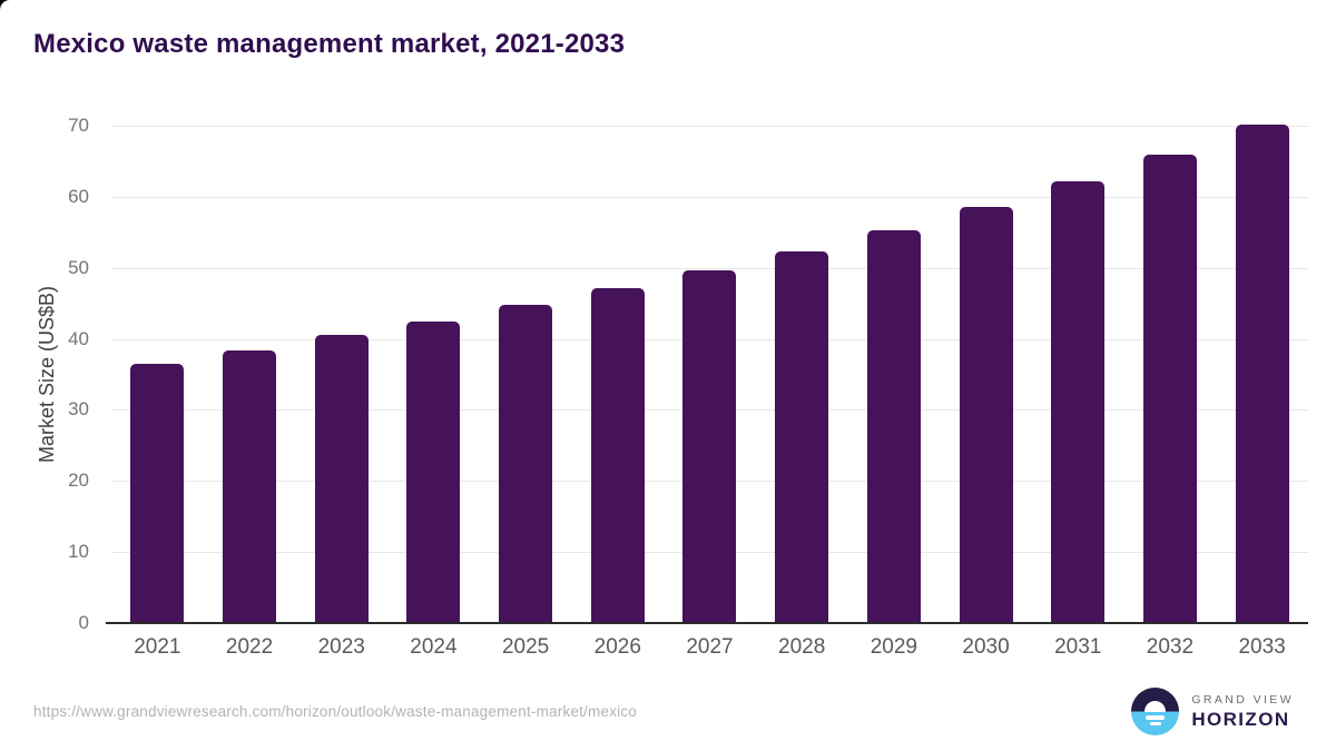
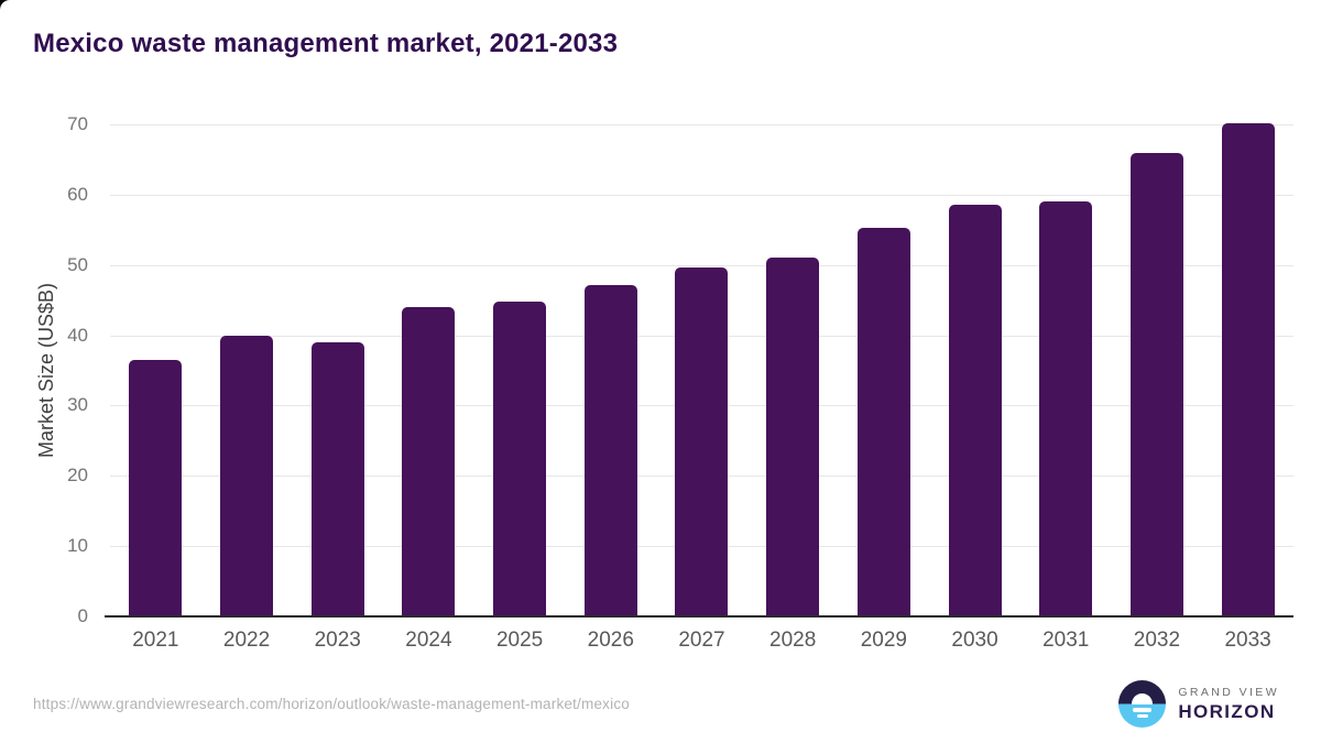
2022: 38 -> 40
2023: 40 -> 39
2024: 42 -> 44
2028: 52 -> 51
2031: 62 -> 59
